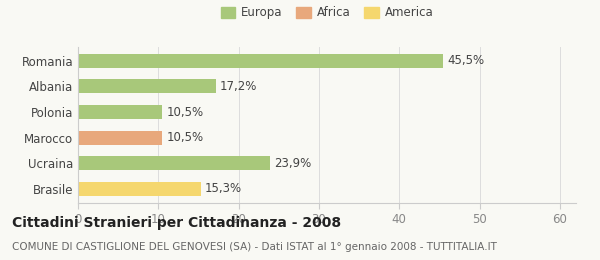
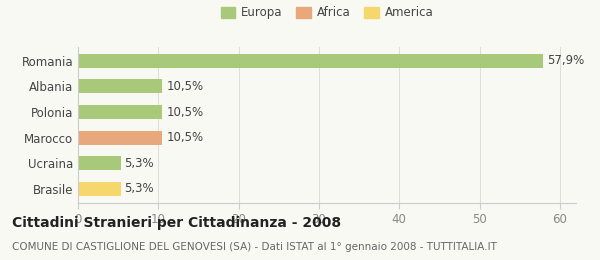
Romania: 45,5% -> 57,9%
Albania: 17,2% -> 10,5%
Ucraina: 23,9% -> 5,3%
Brasile: 15,3% -> 5,3%
